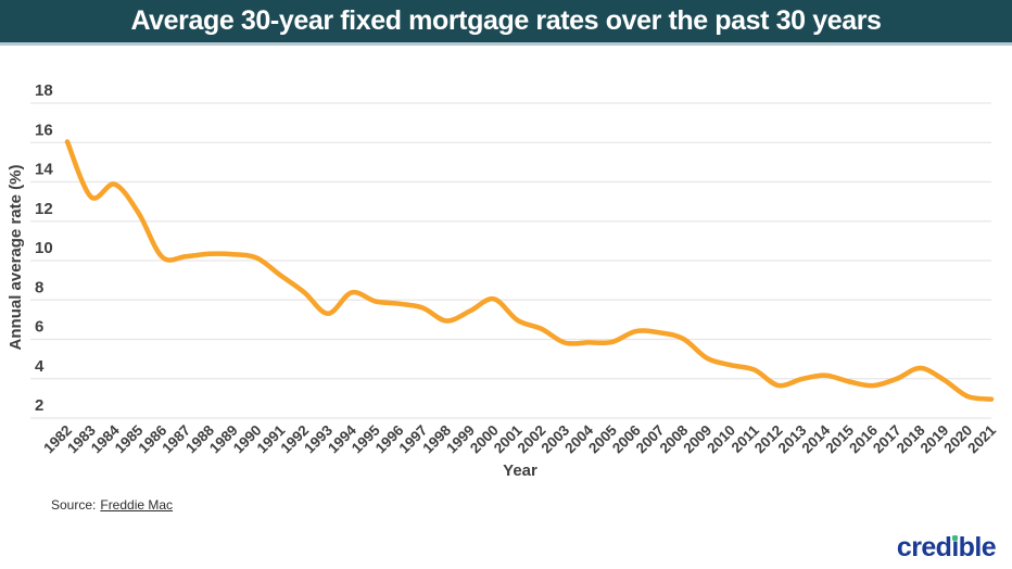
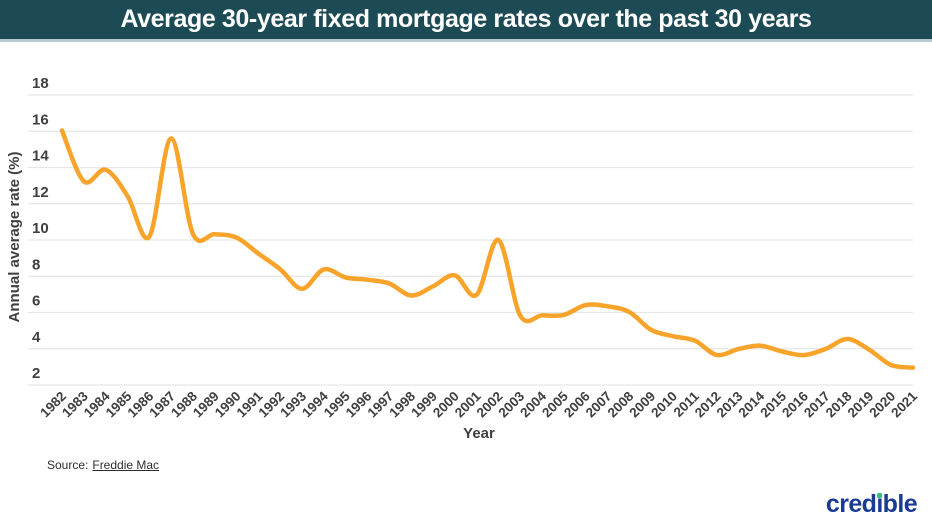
1987: 10.2 -> 15.6
2002: 6.5 -> 10.0
